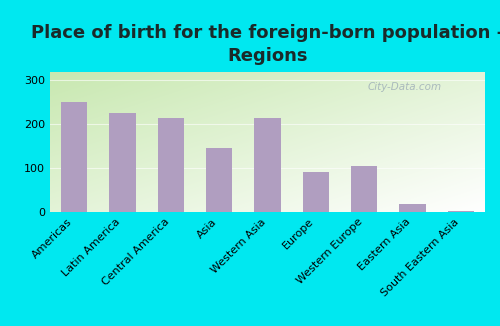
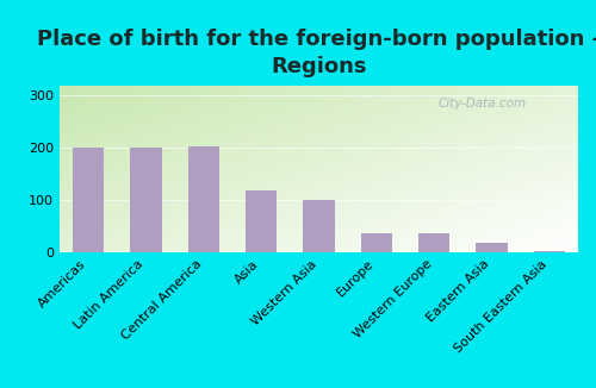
Americas: 250 -> 200
Latin America: 225 -> 200
Central America: 215 -> 203
Asia: 145 -> 118
Western Asia: 215 -> 100
Europe: 90 -> 37
Western Europe: 105 -> 36
